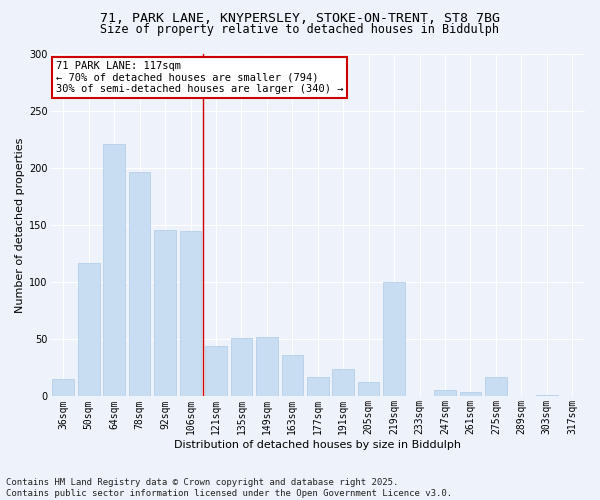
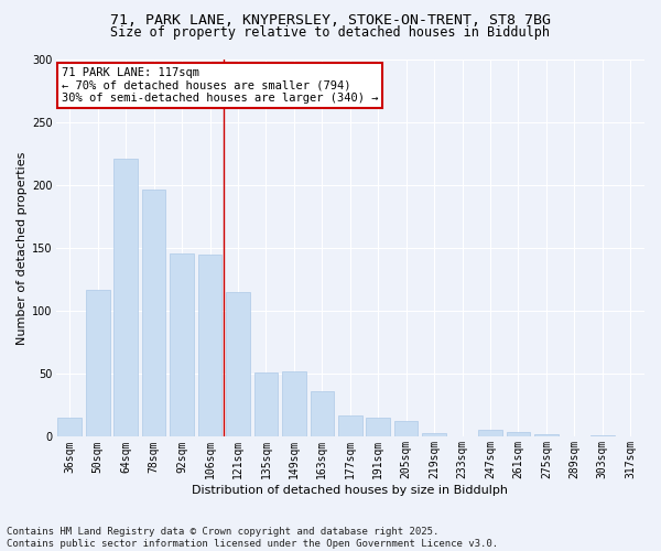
121sqm: 44 -> 115
191sqm: 24 -> 15
219sqm: 100 -> 3
275sqm: 17 -> 2
